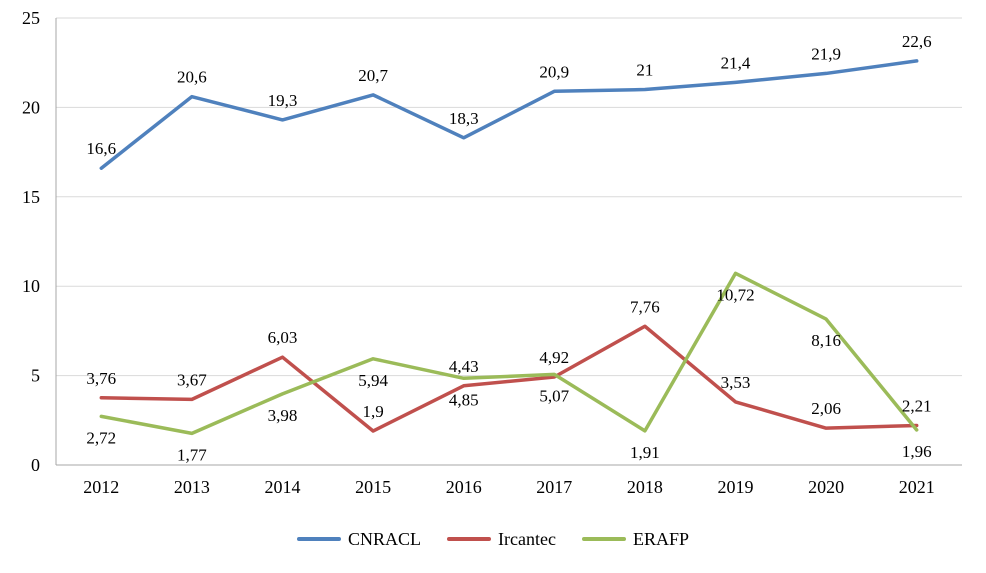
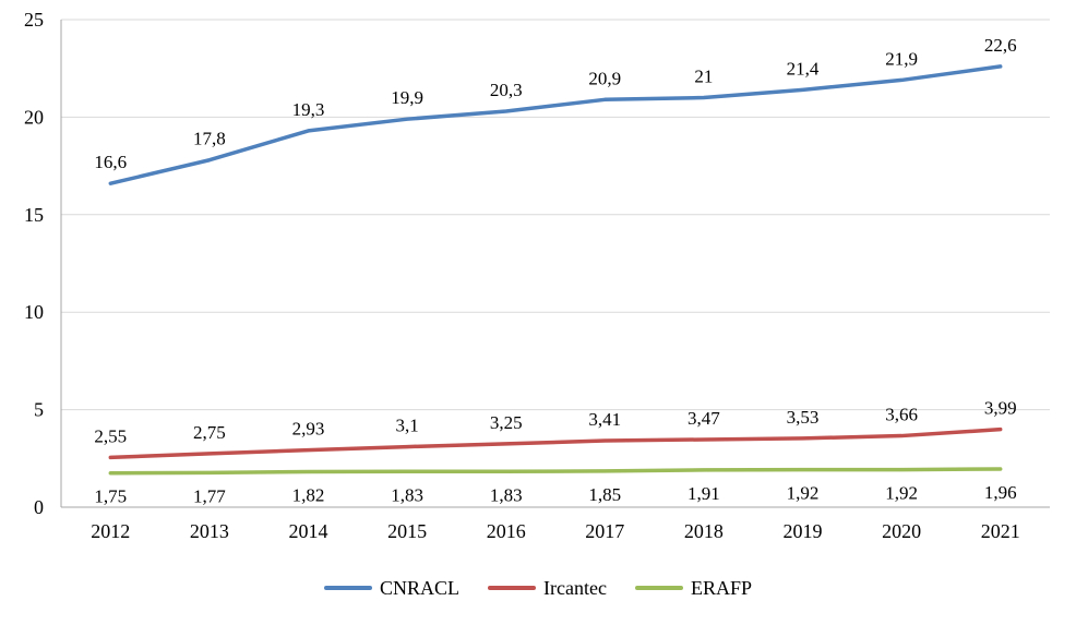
Ircantec/2012: 3,76 -> 2,55
ERAFP/2012: 2,72 -> 1,75
CNRACL/2013: 20,6 -> 17,8
Ircantec/2013: 3,67 -> 2,75
Ircantec/2014: 6,03 -> 2,93
ERAFP/2014: 3,98 -> 1,82
CNRACL/2015: 20,7 -> 19,9
Ircantec/2015: 1,9 -> 3,1
ERAFP/2015: 5,94 -> 1,83
CNRACL/2016: 18,3 -> 20,3
Ircantec/2016: 4,43 -> 3,25
ERAFP/2016: 4,85 -> 1,83
Ircantec/2017: 4,92 -> 3,41
ERAFP/2017: 5,07 -> 1,85
Ircantec/2018: 7,76 -> 3,47
ERAFP/2019: 10,72 -> 1,92
Ircantec/2020: 2,06 -> 3,66
ERAFP/2020: 8,16 -> 1,92
Ircantec/2021: 2,21 -> 3,99
